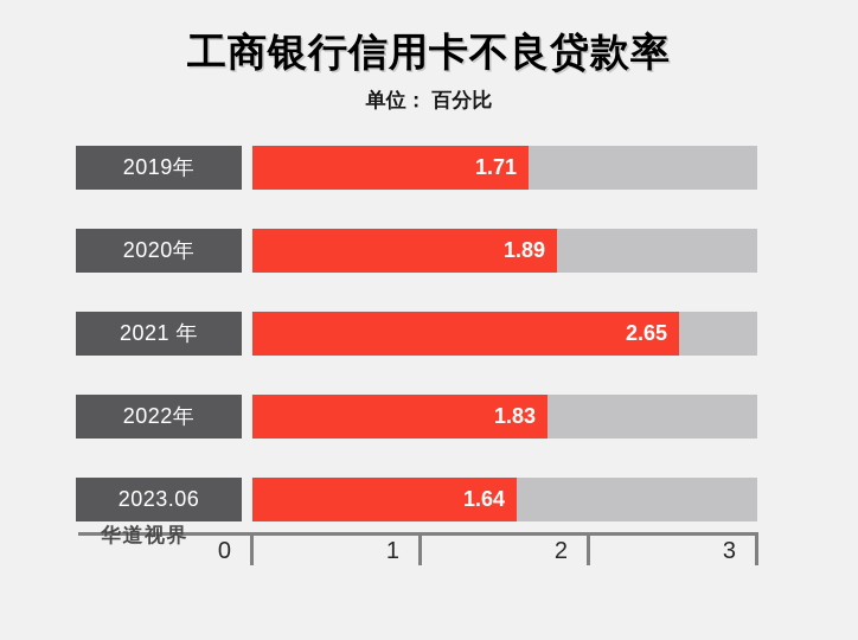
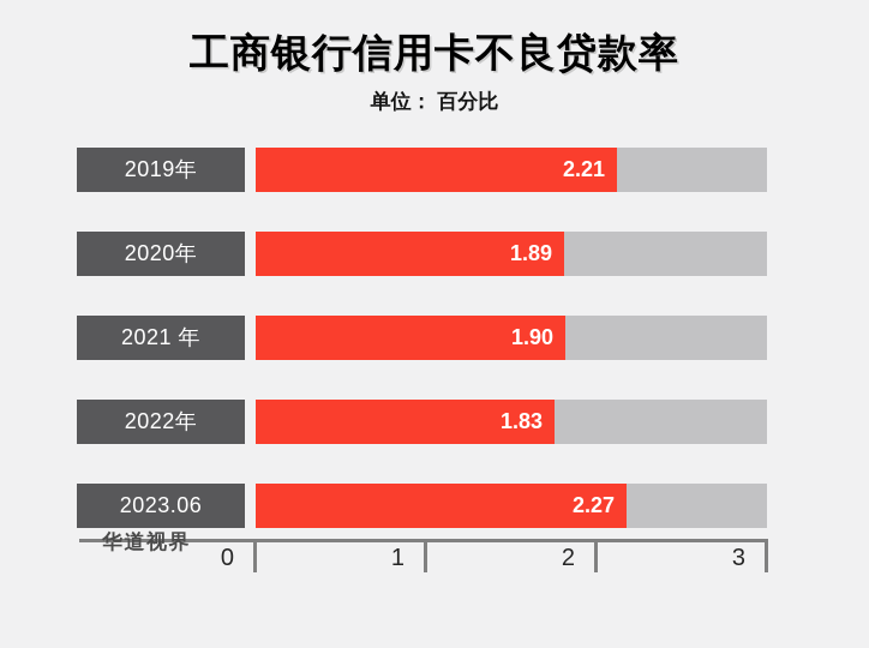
2019年: 1.71 -> 2.21
2021 年: 2.65 -> 1.90
2023.06: 1.64 -> 2.27
